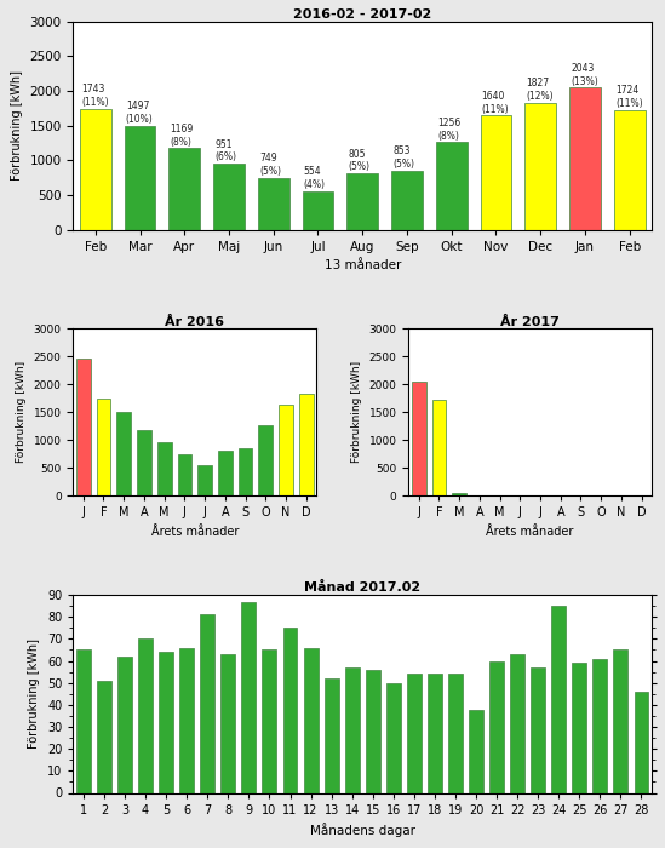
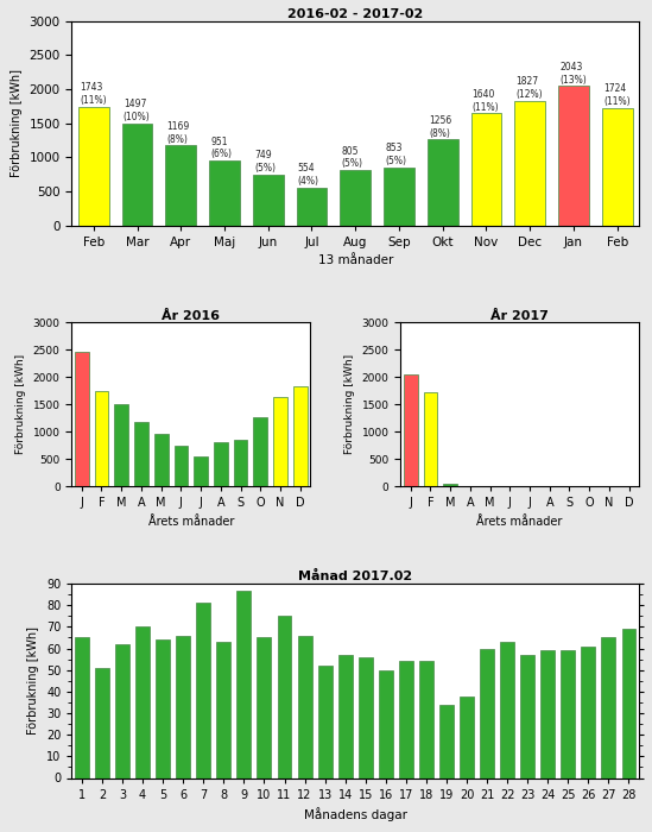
Månad 2017.02/19: 54 -> 34
Månad 2017.02/24: 85 -> 59
Månad 2017.02/28: 46 -> 69
